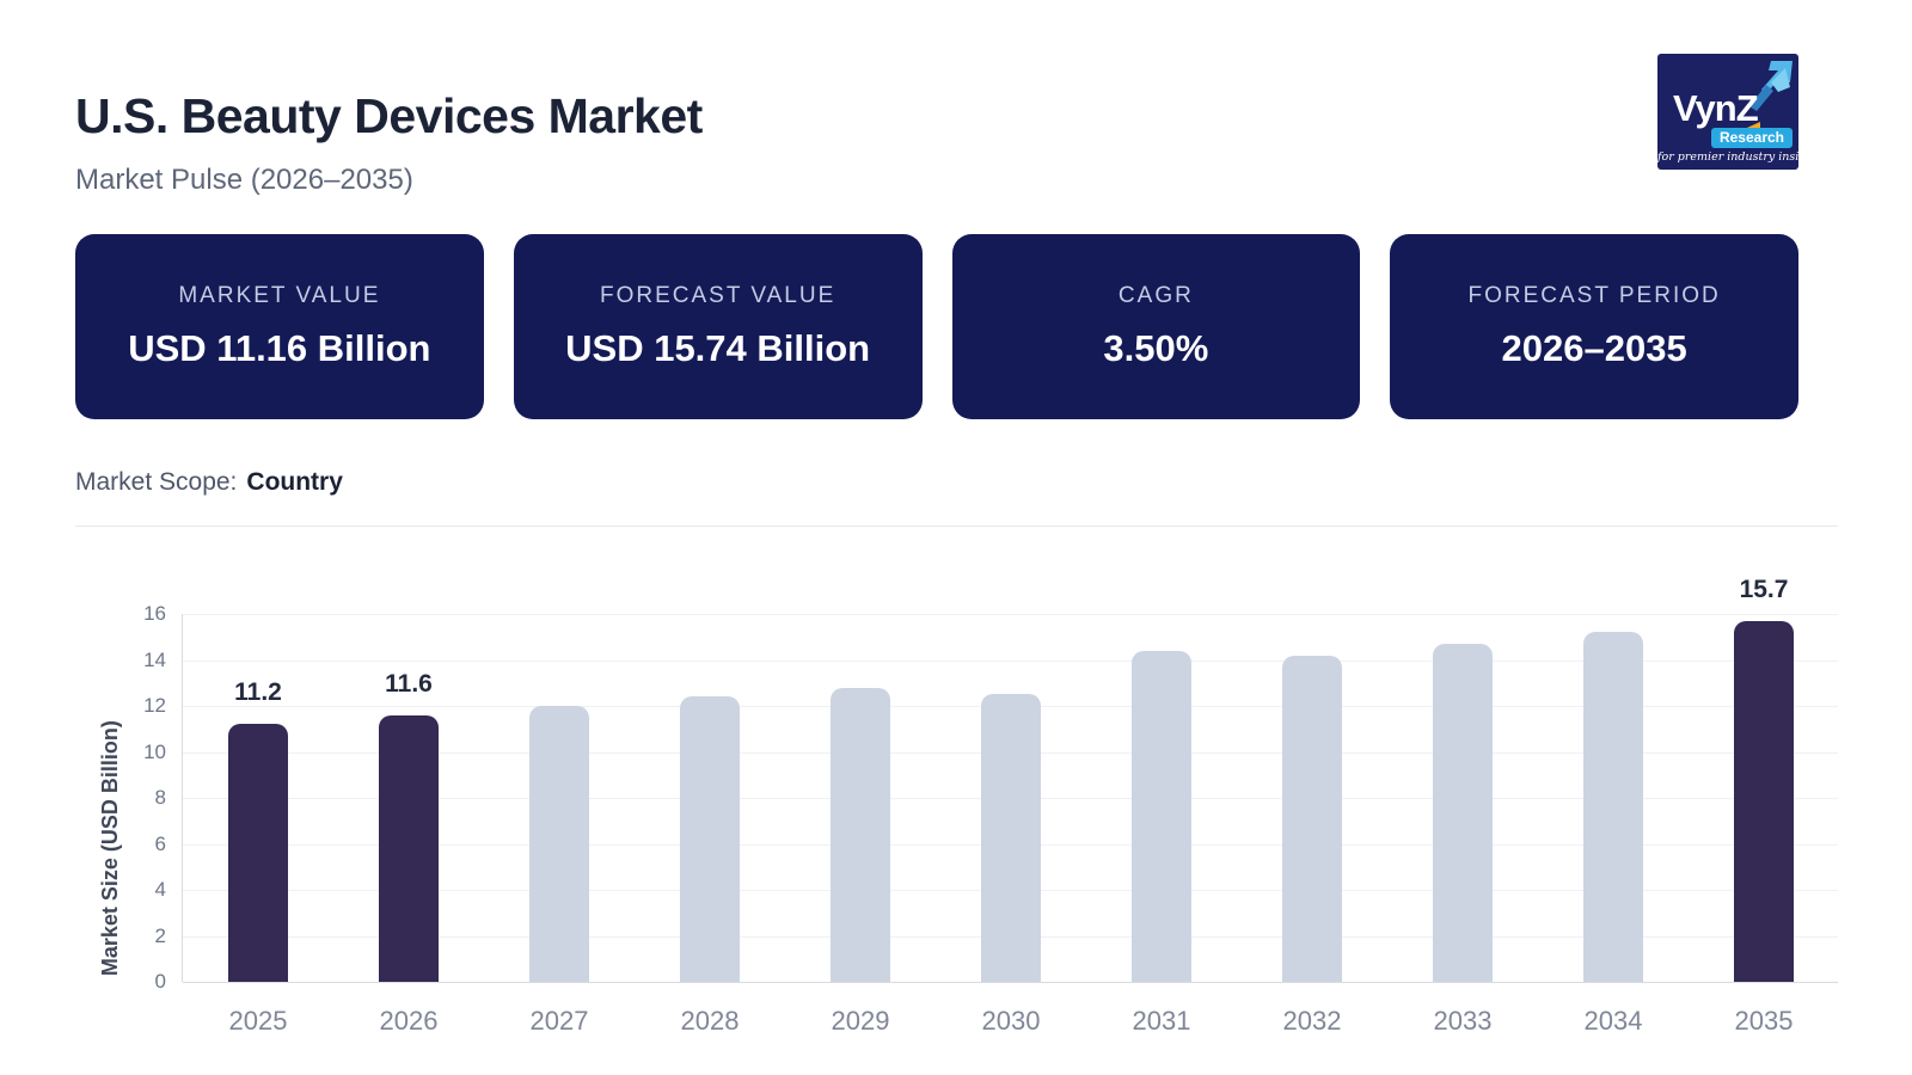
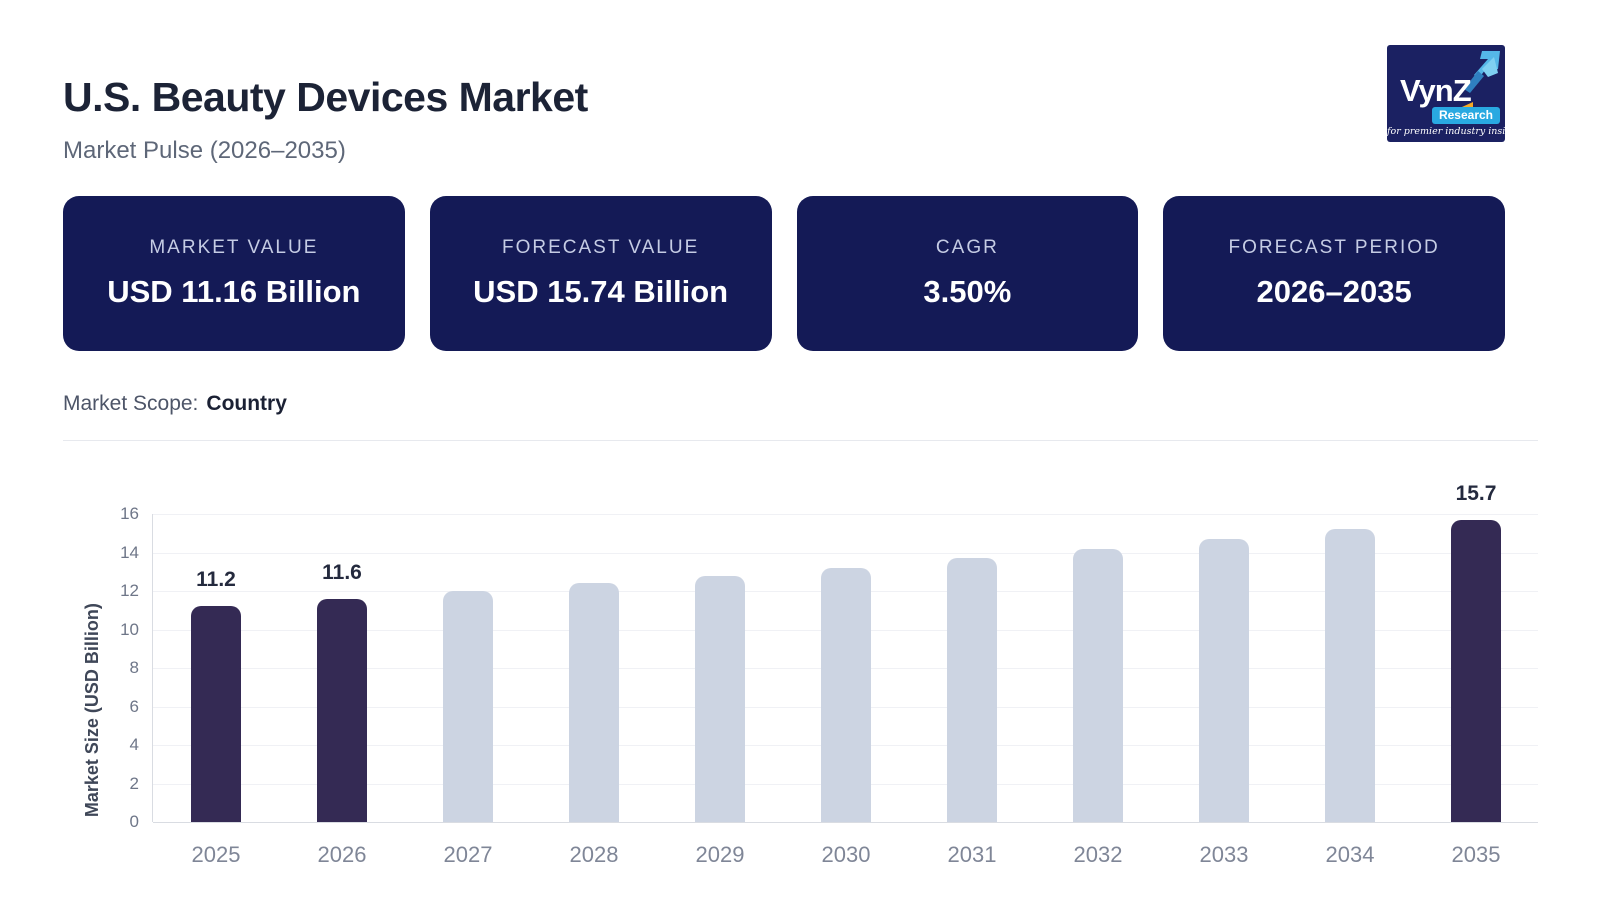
2030: 12.5 -> 13.2
2031: 14.4 -> 13.7
